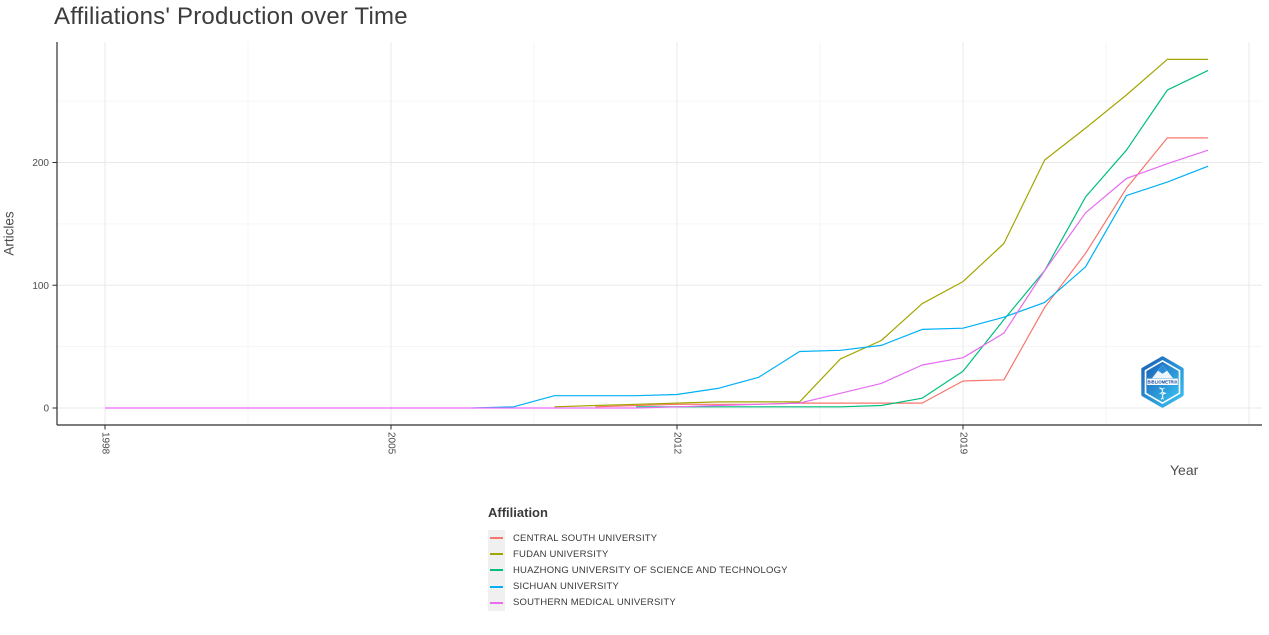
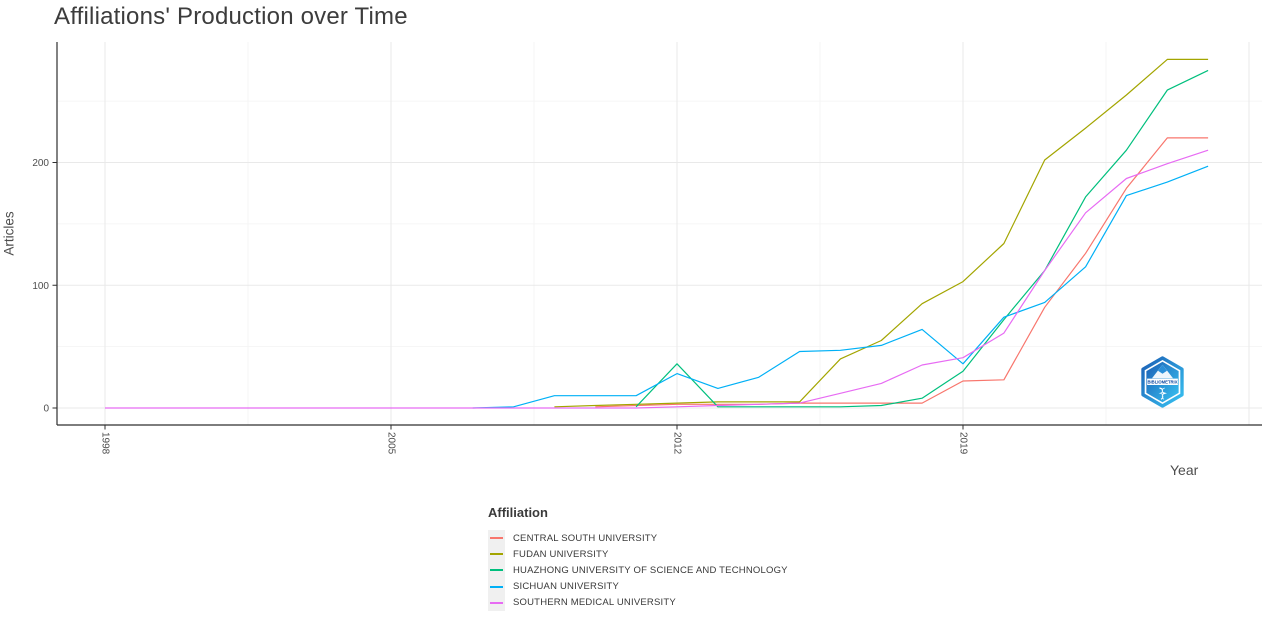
HUAZHONG UNIVERSITY OF SCIENCE AND TECHNOLOGY/2012: 1 -> 36
SICHUAN UNIVERSITY/2012: 11 -> 28
SICHUAN UNIVERSITY/2019: 65 -> 36
